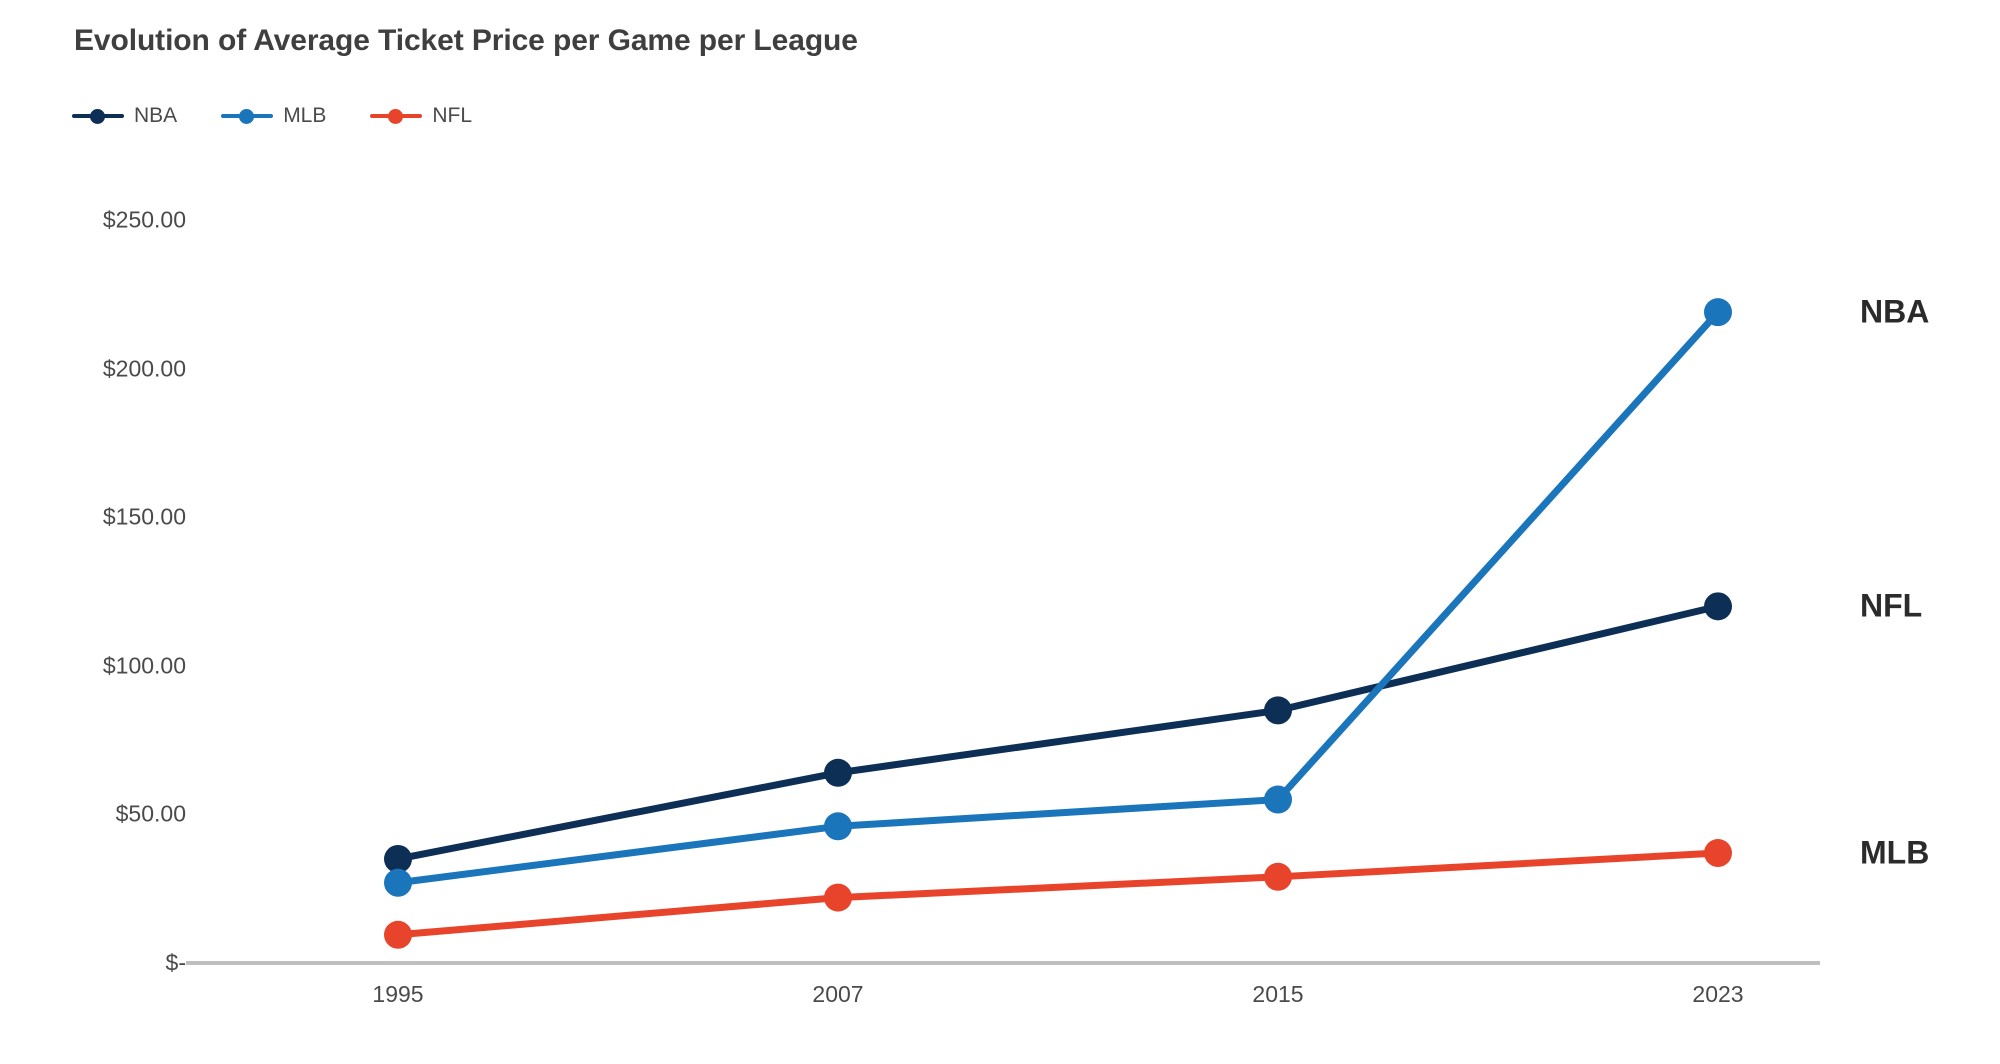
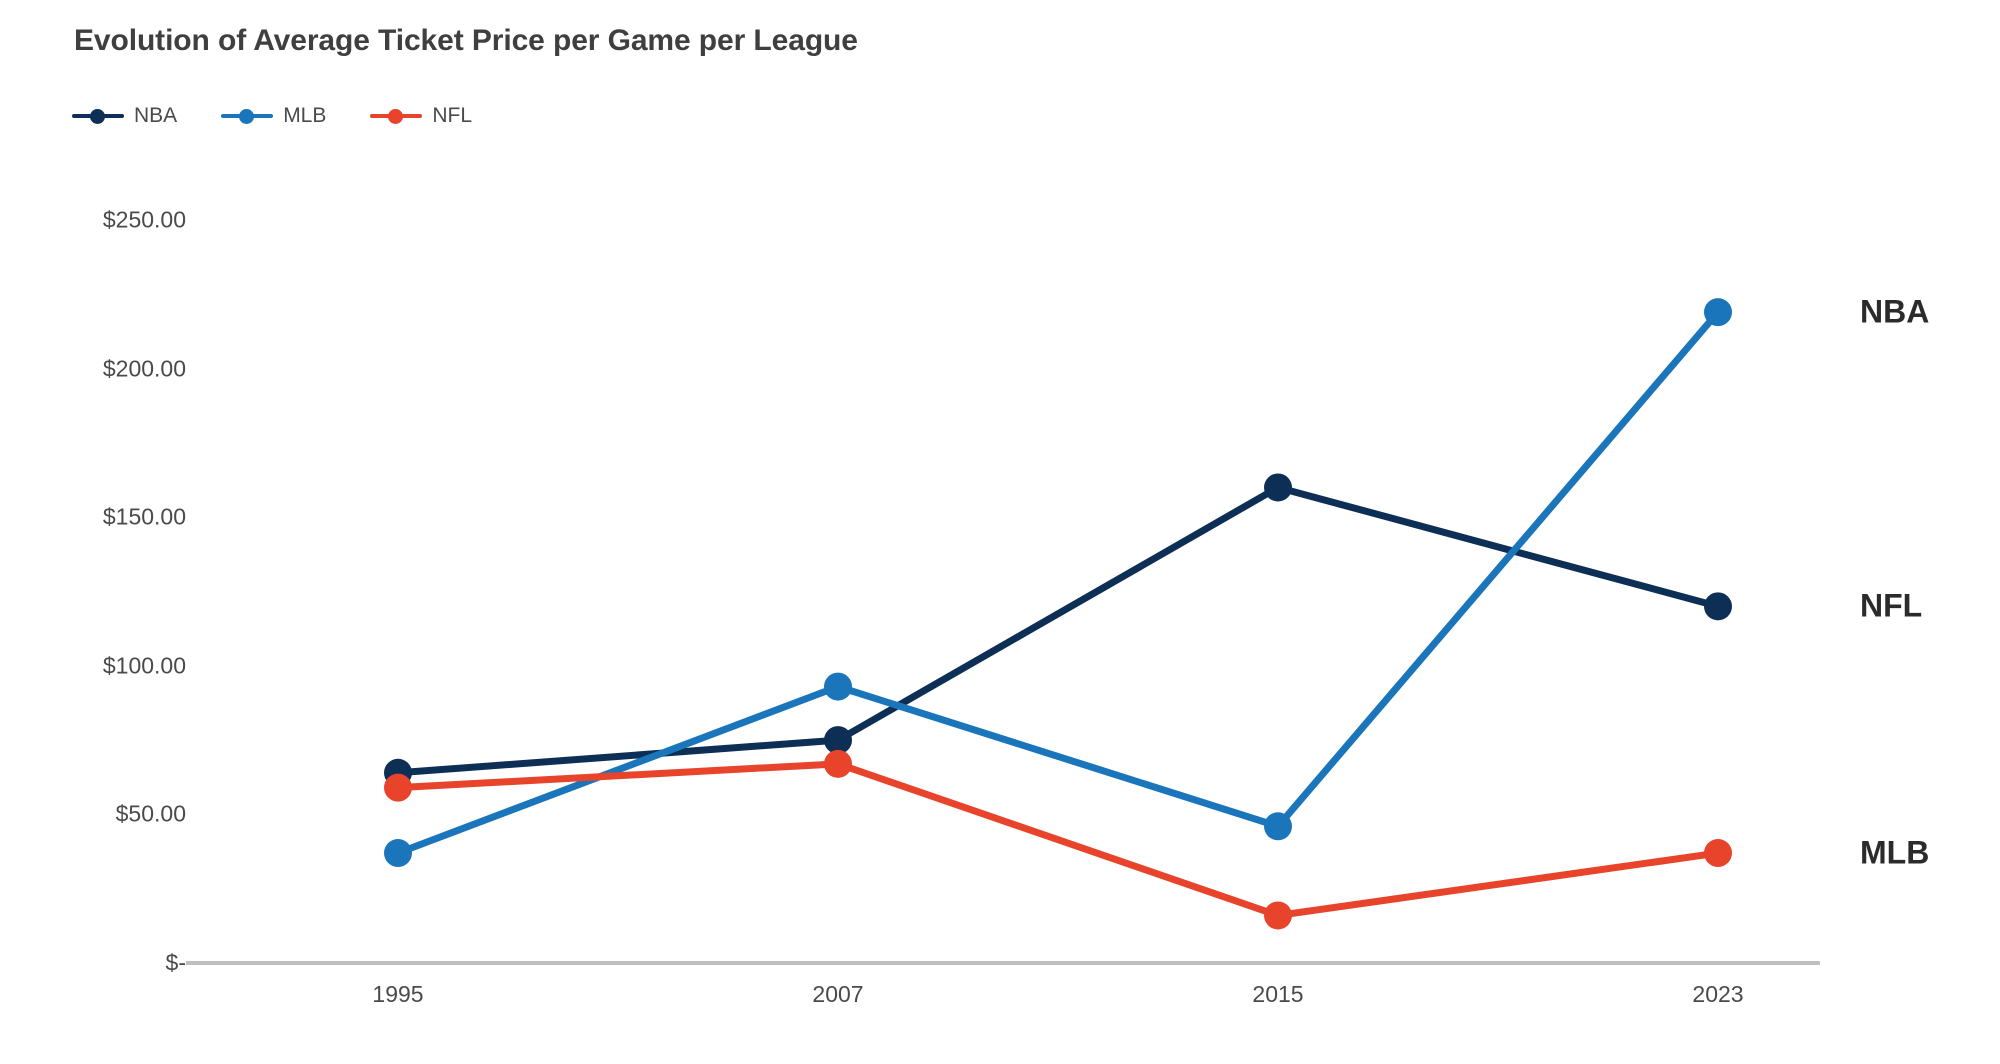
NBA/1995: $35 -> $64
MLB/1995: $27 -> $37
NFL/1995: $10 -> $59
NBA/2007: $64 -> $75
MLB/2007: $46 -> $93
NFL/2007: $22 -> $67
NBA/2015: $85 -> $160
MLB/2015: $55 -> $46
NFL/2015: $29 -> $16
